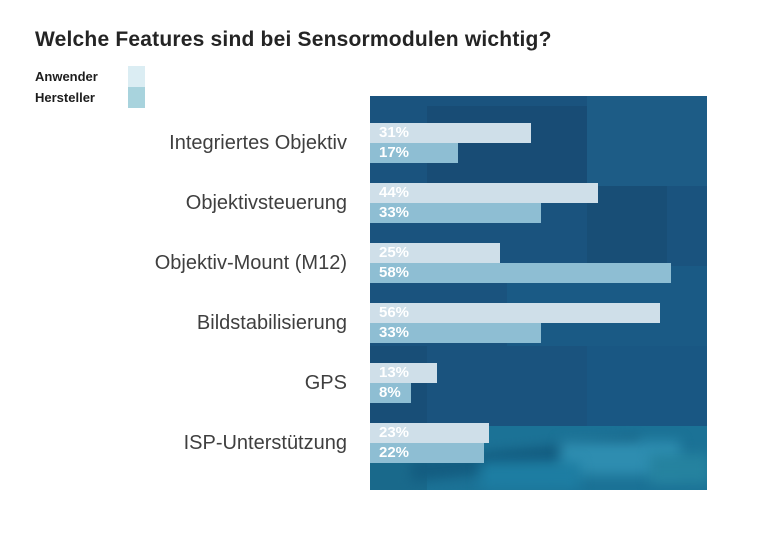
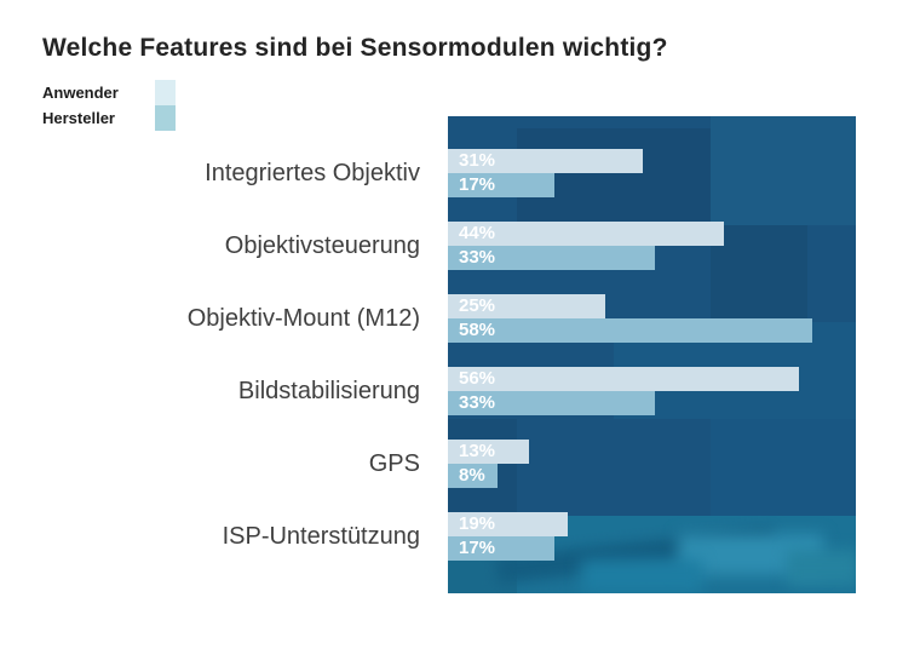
Anwender/ISP-Unterstützung: 23% -> 19%
Hersteller/ISP-Unterstützung: 22% -> 17%
